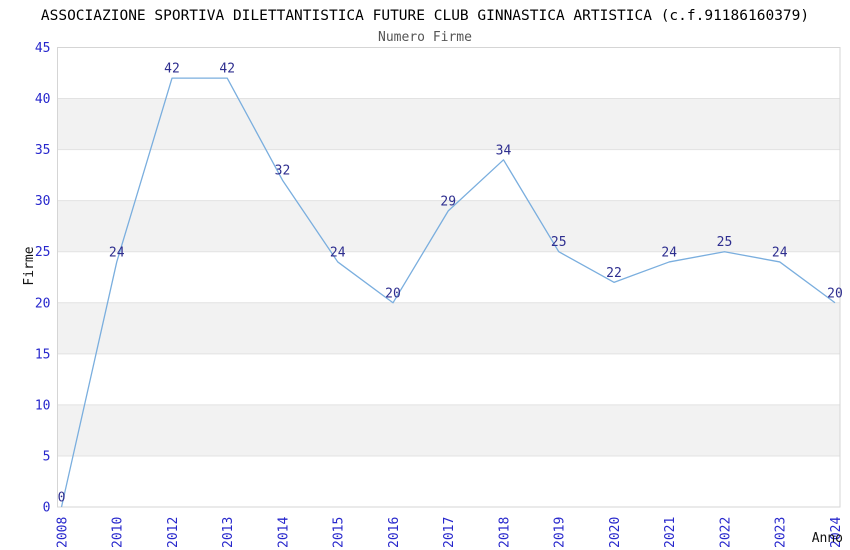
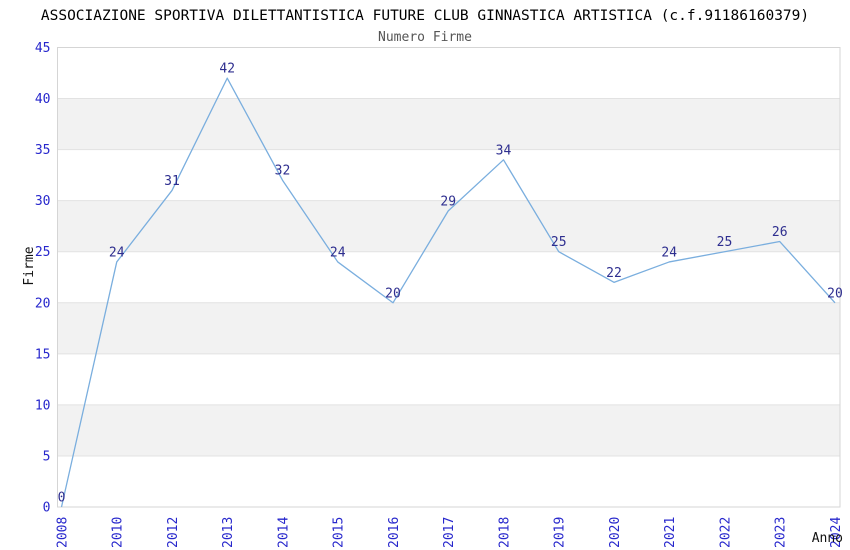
2012: 42 -> 31
2023: 24 -> 26
